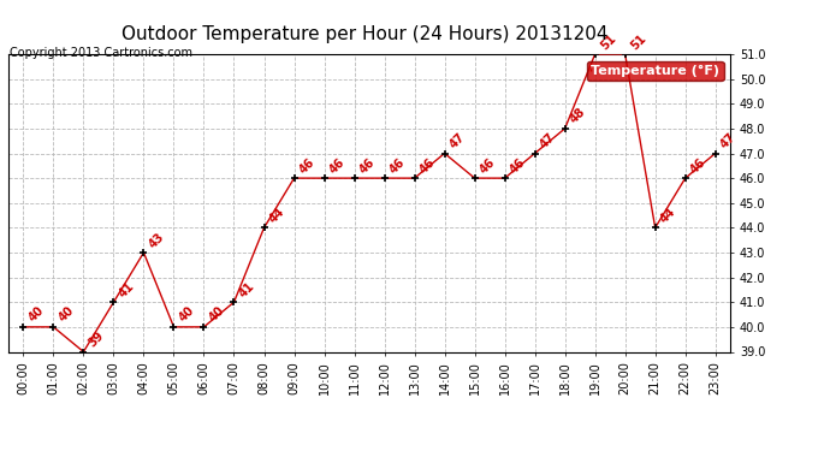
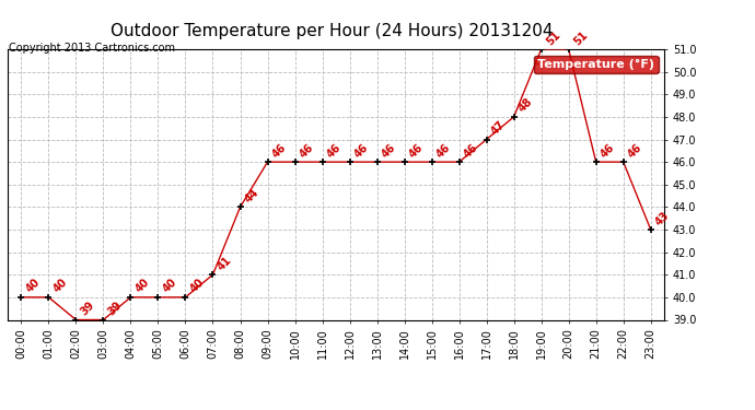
03:00: 41 -> 39
04:00: 43 -> 40
14:00: 47 -> 46
21:00: 44 -> 46
23:00: 47 -> 43
